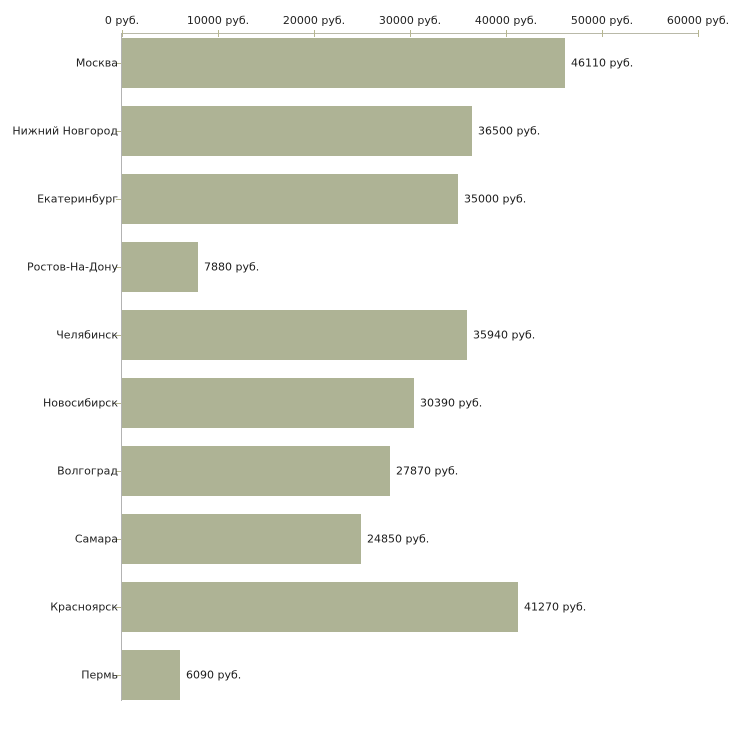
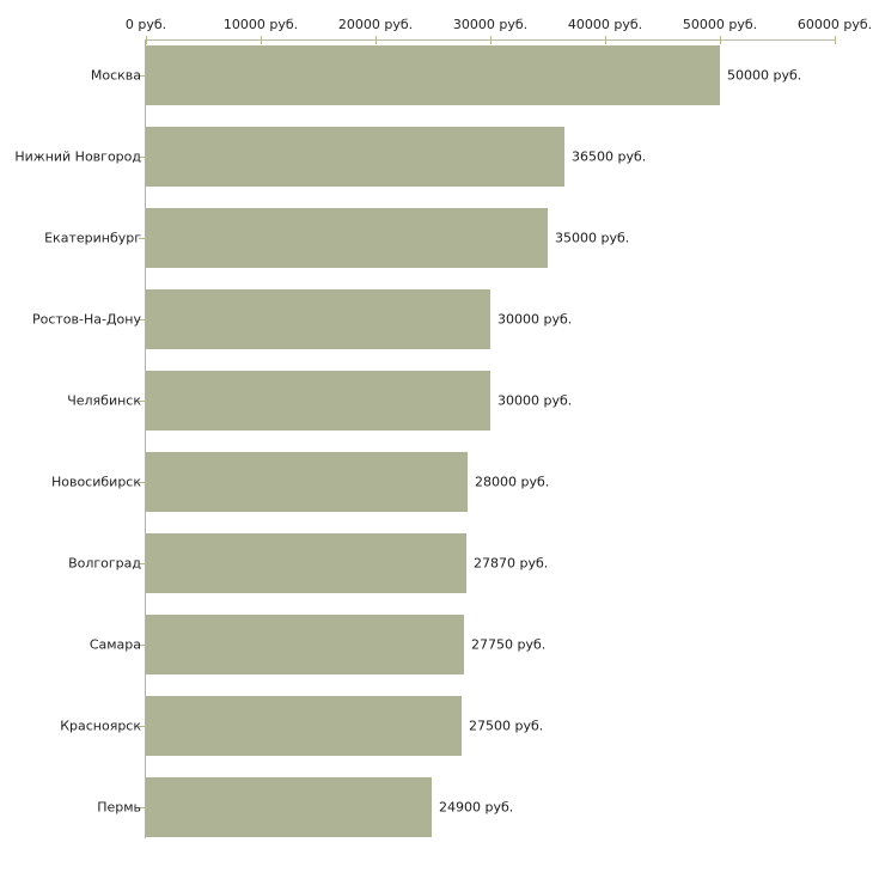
Москва: 46110 -> 50000
Ростов-На-Дону: 7880 -> 30000
Челябинск: 35940 -> 30000
Новосибирск: 30390 -> 28000
Самара: 24850 -> 27750
Красноярск: 41270 -> 27500
Пермь: 6090 -> 24900
